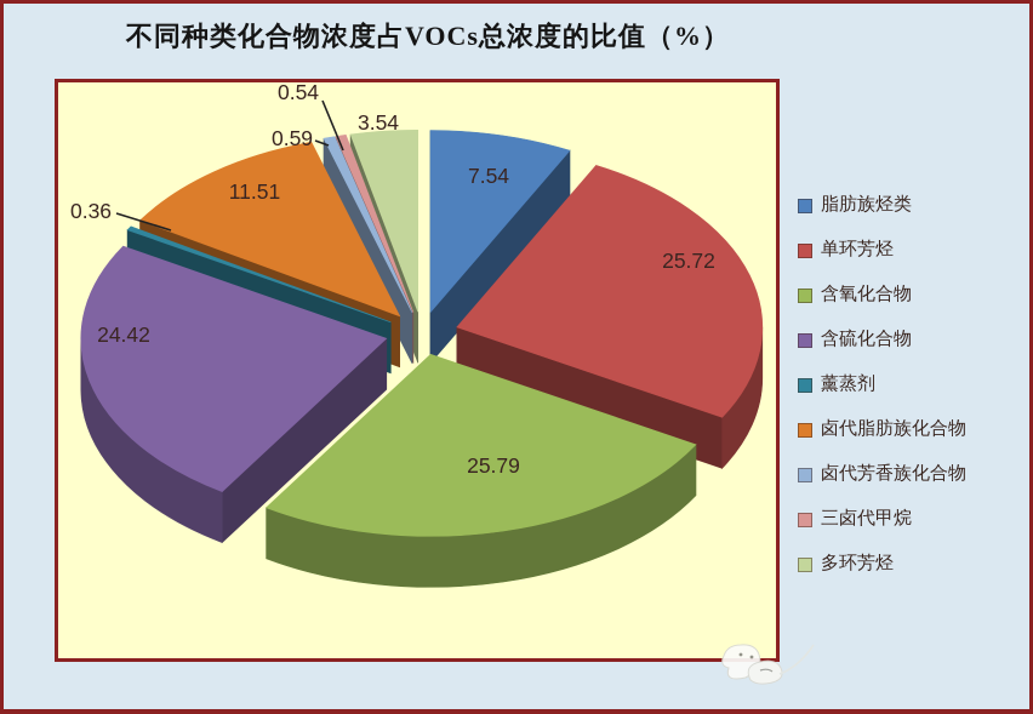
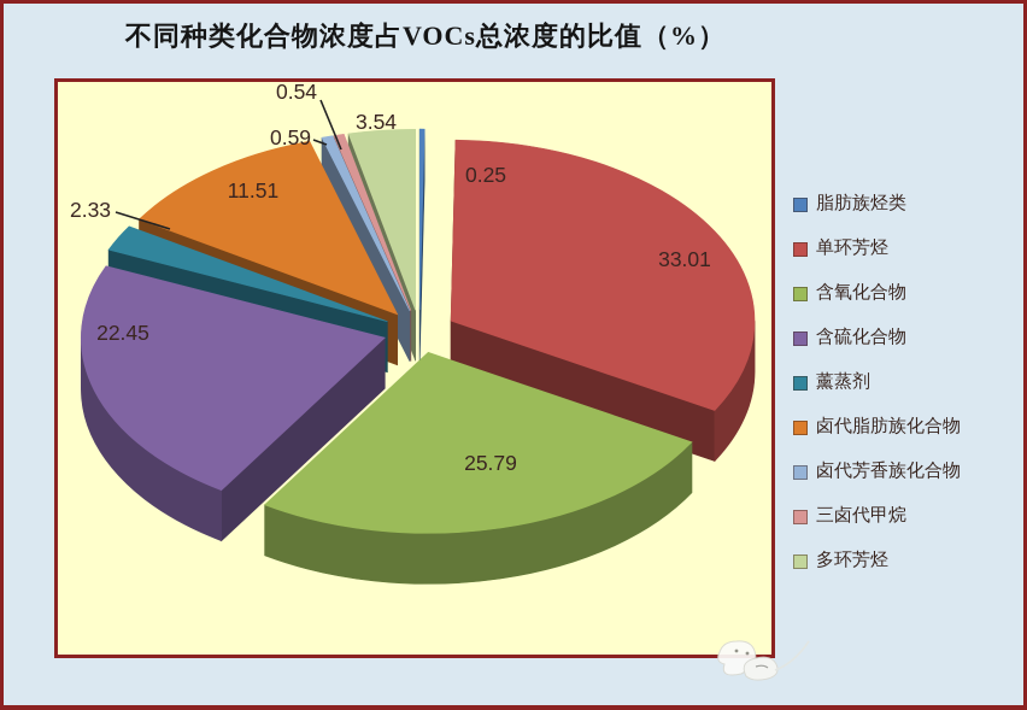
脂肪族烃类: 7.54 -> 0.25
单环芳烃: 25.72 -> 33.01
含硫化合物: 24.42 -> 22.45
薰蒸剂: 0.36 -> 2.33
